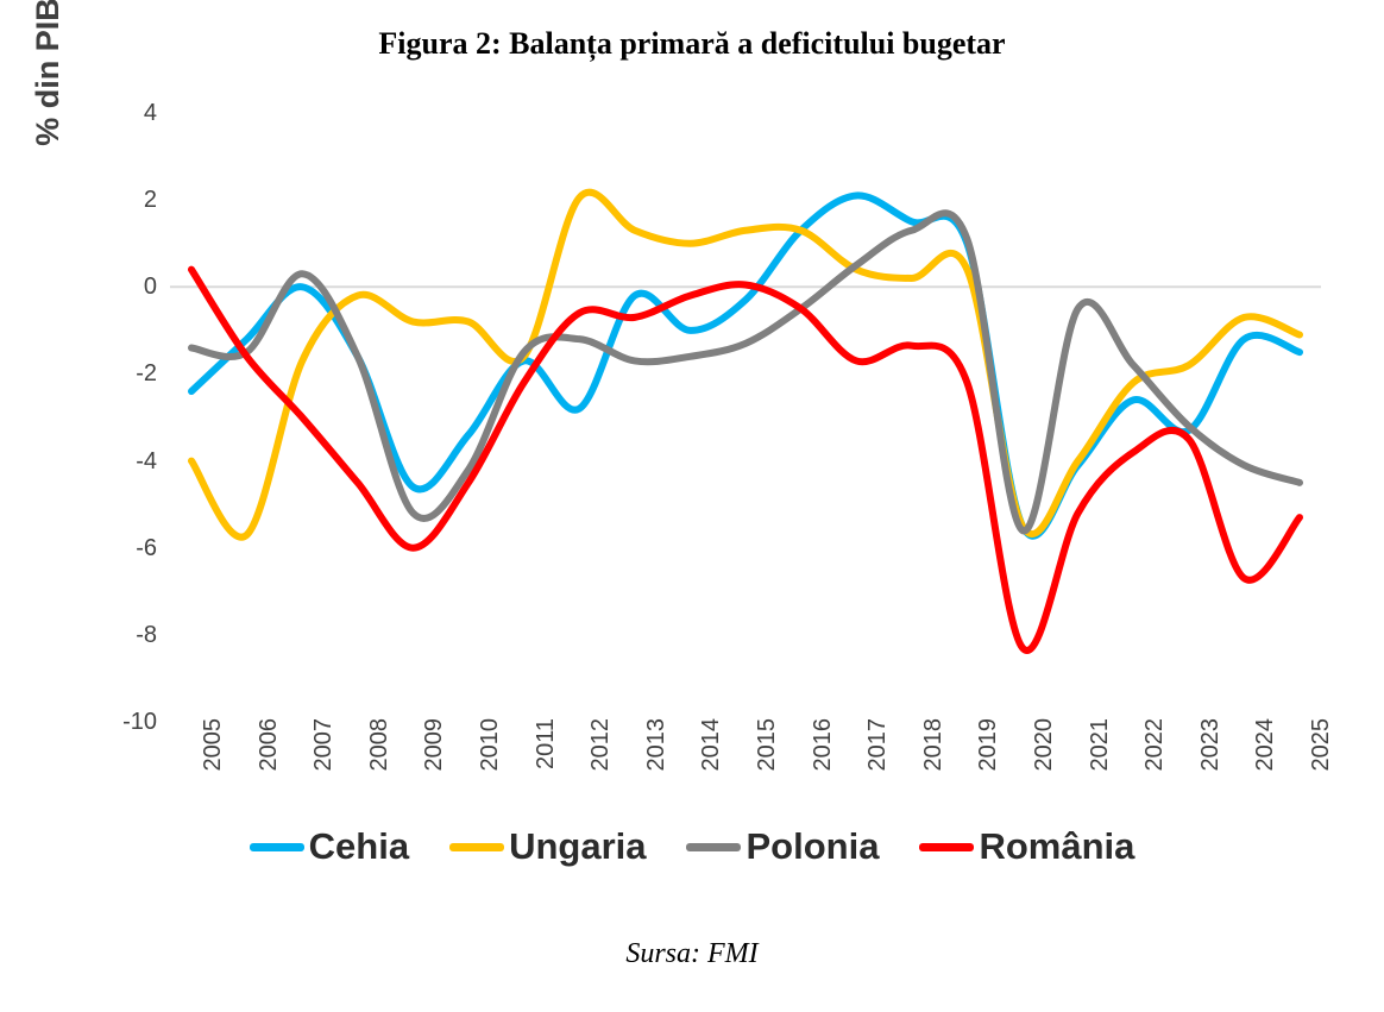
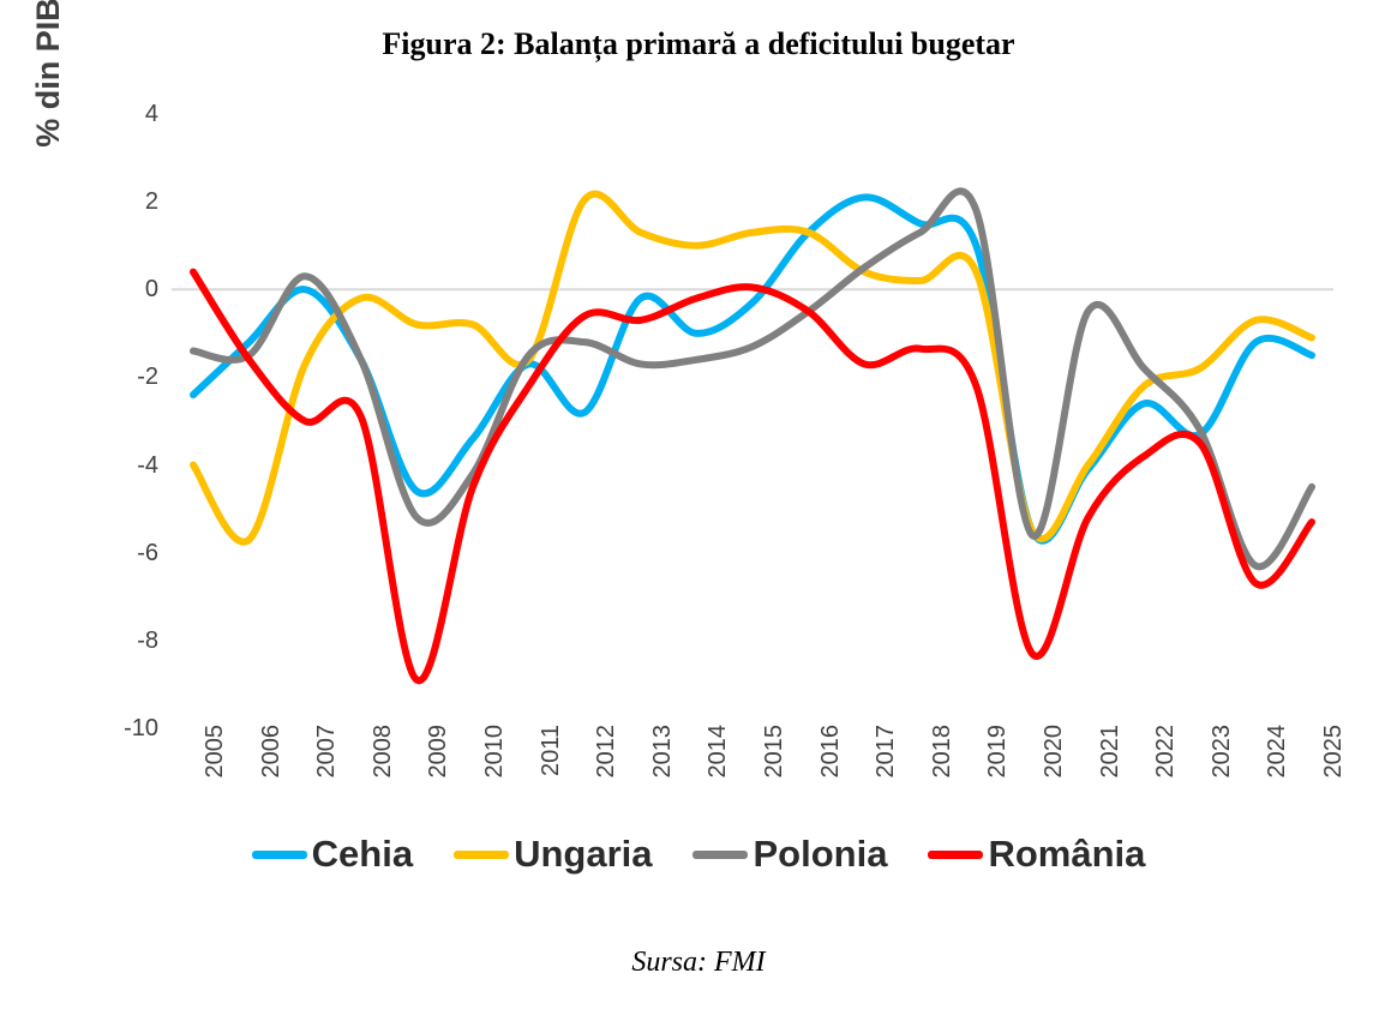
România/2008: -4.5 -> -2.9
România/2009: -6.0 -> -8.9
Polonia/2019: 1.1 -> 1.8
Polonia/2024: -4.1 -> -6.3
